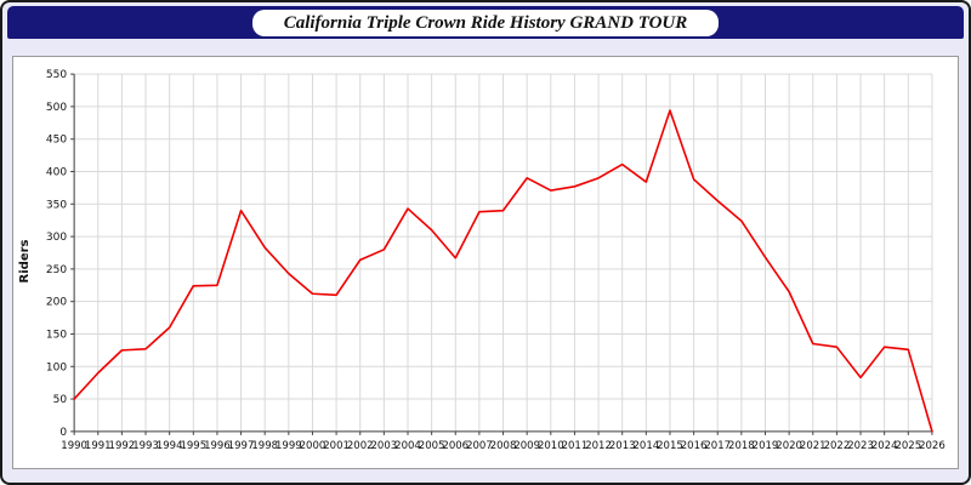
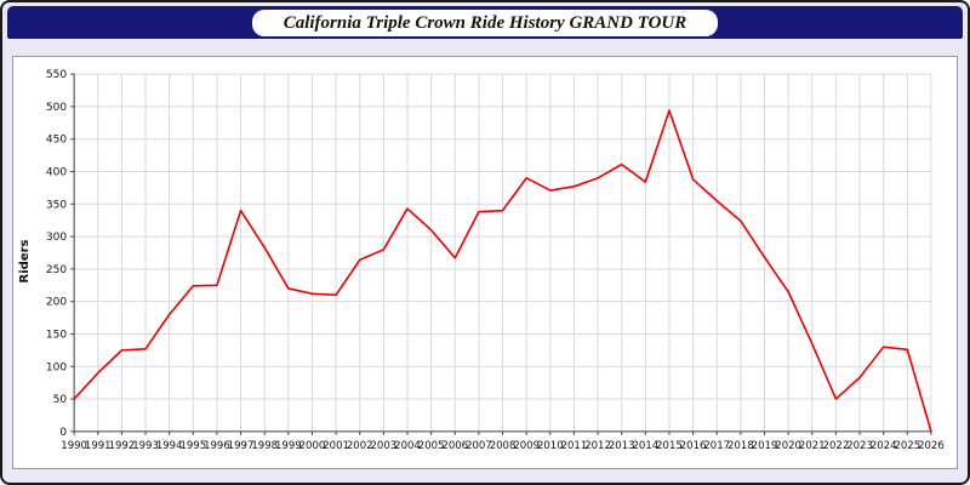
1994: 160 -> 180
1999: 240 -> 220
2022: 130 -> 50
